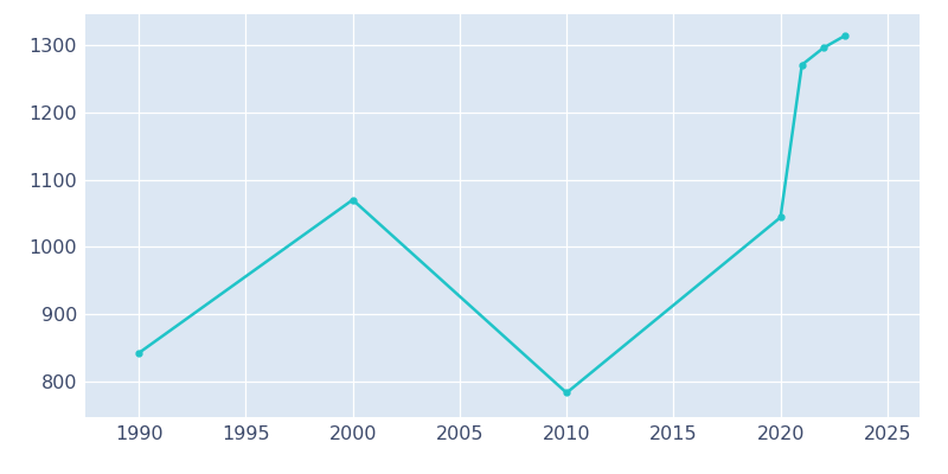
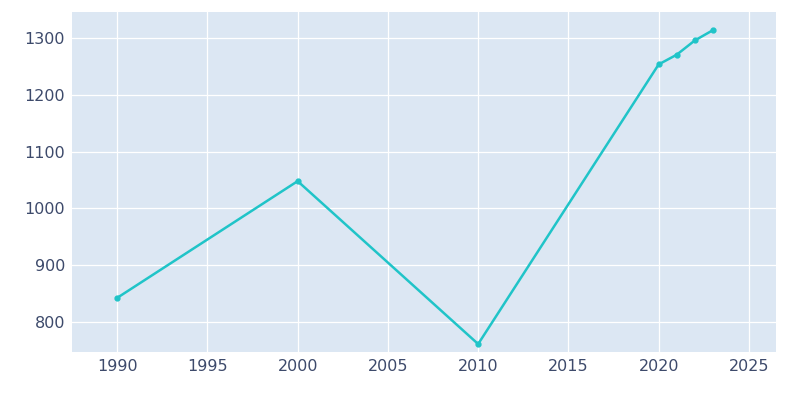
2000: 1070 -> 1048
2010: 784 -> 762
2020: 1044 -> 1253
